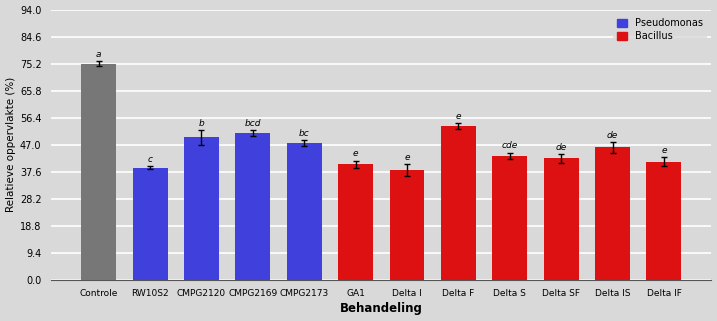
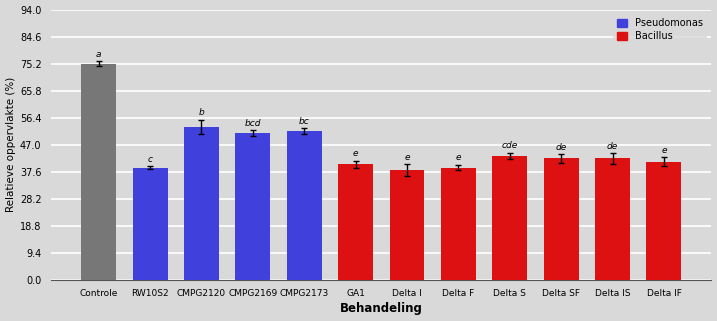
CMPG2120: 49.5 -> 53.2
CMPG2173: 47.5 -> 51.8
Delta F: 53.5 -> 39.0
Delta IS: 46.0 -> 42.2
